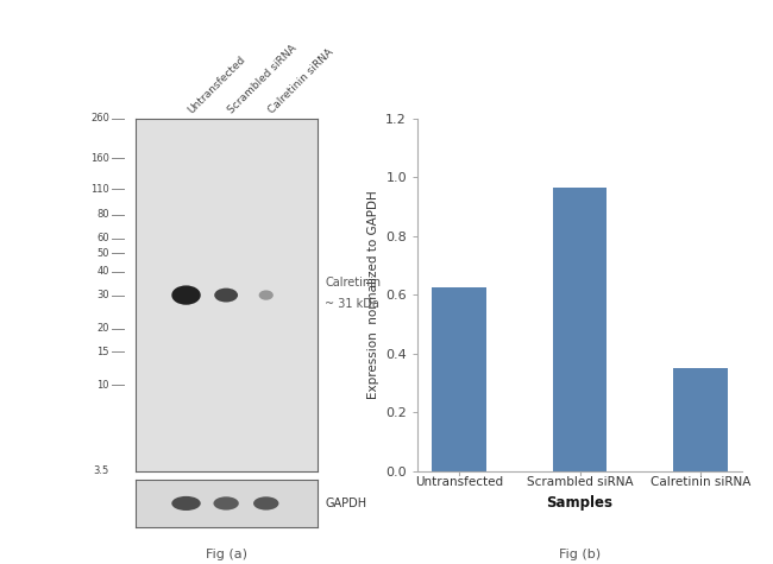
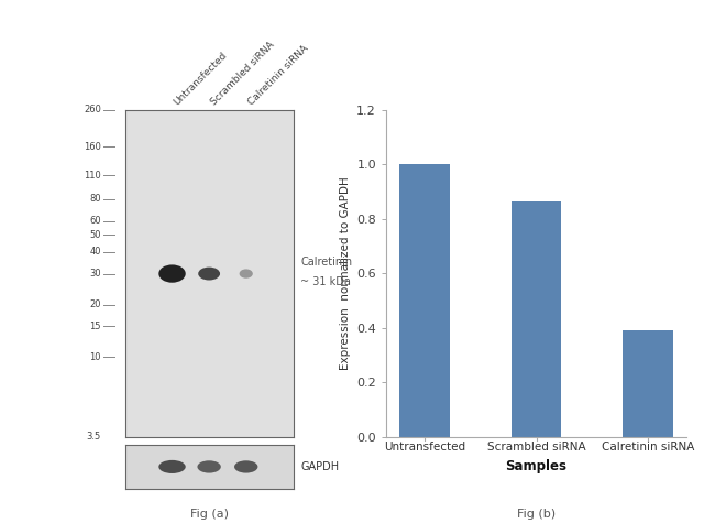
Untransfected: 0.625 -> 1.000
Scrambled siRNA: 0.965 -> 0.865
Calretinin siRNA: 0.350 -> 0.390
